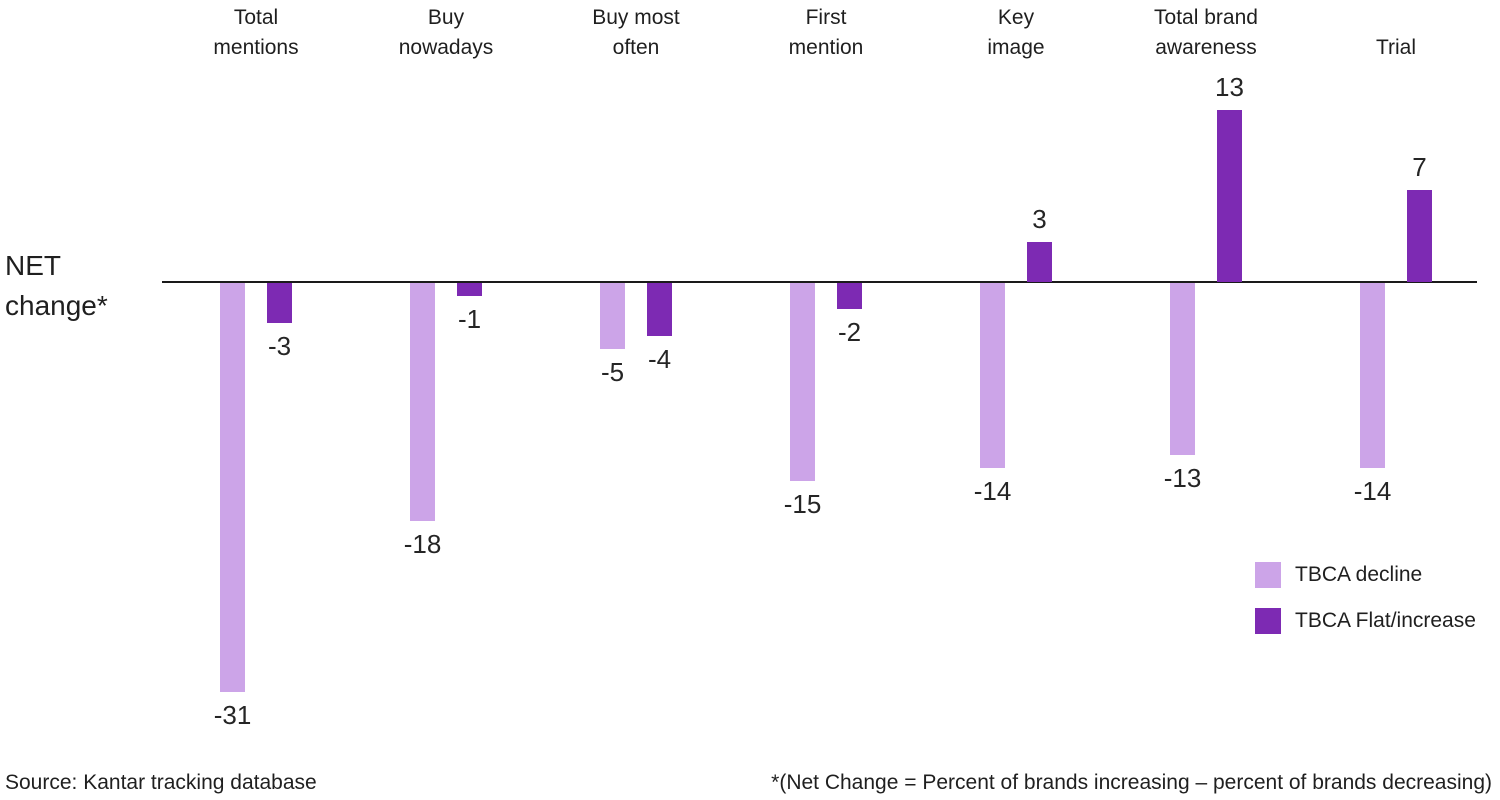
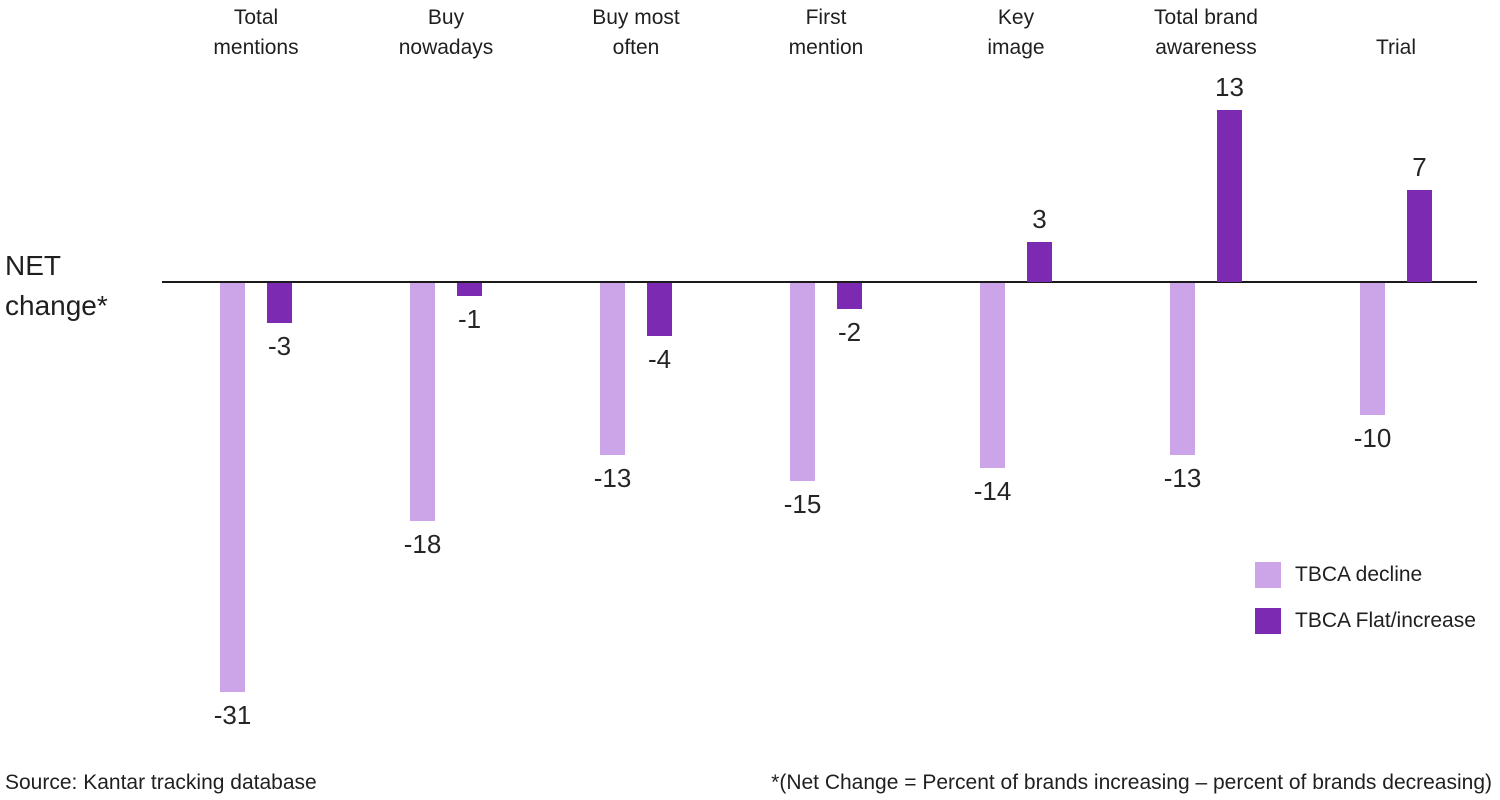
TBCA decline/Buy most often: -5 -> -13
TBCA decline/Trial: -14 -> -10
